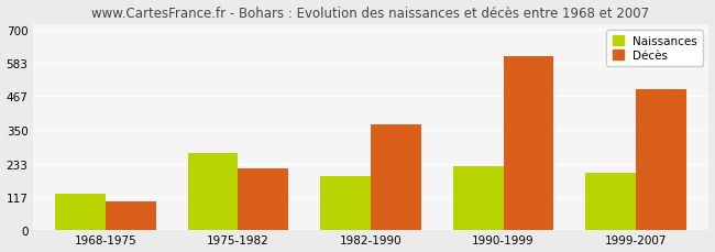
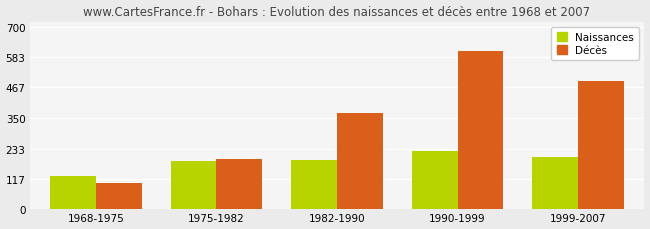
Naissances/1975-1982: 270 -> 185
Décès/1975-1982: 215 -> 192
